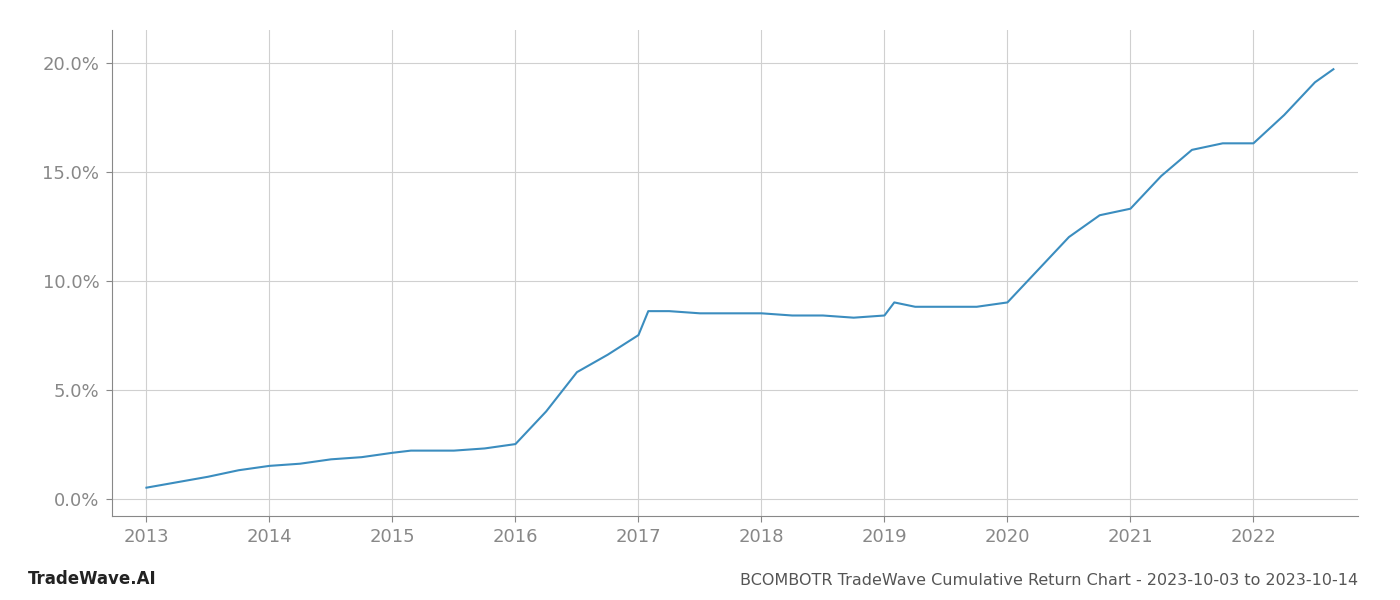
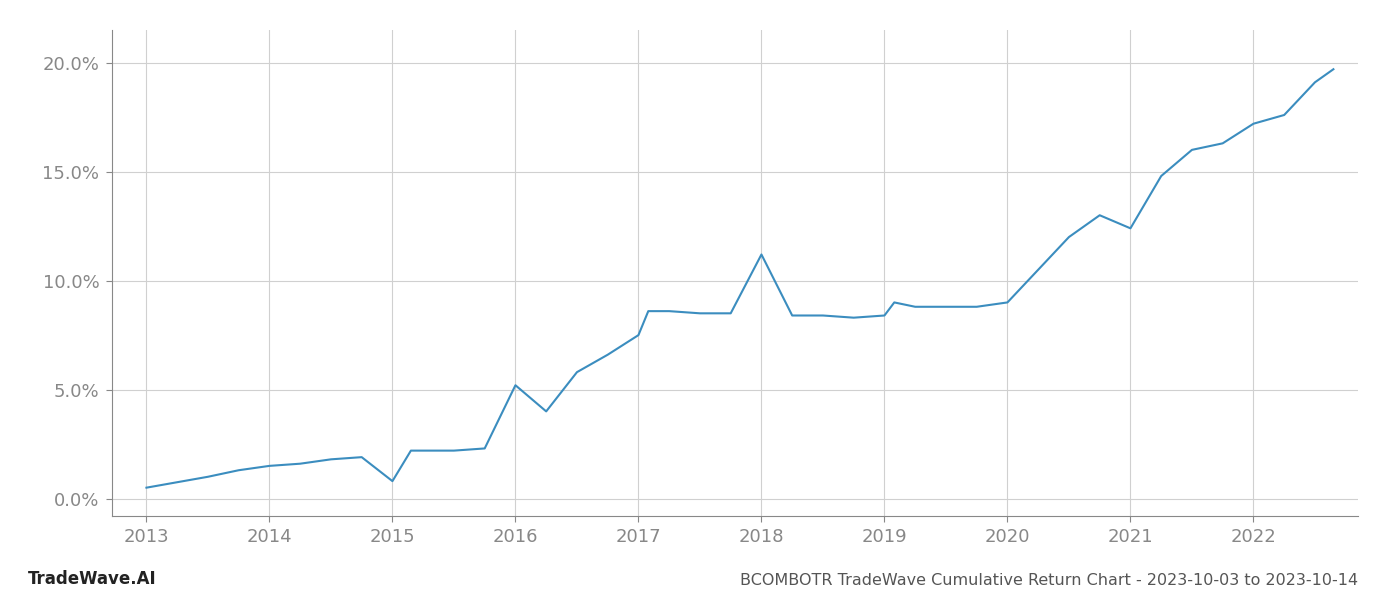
2015: 2.1% -> 0.8%
2016: 2.5% -> 5.2%
2018: 8.5% -> 11.2%
2021: 13.3% -> 12.4%
2022: 16.3% -> 17.2%
